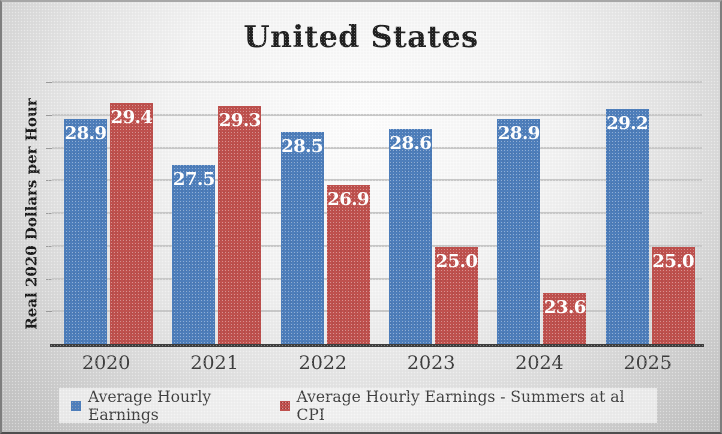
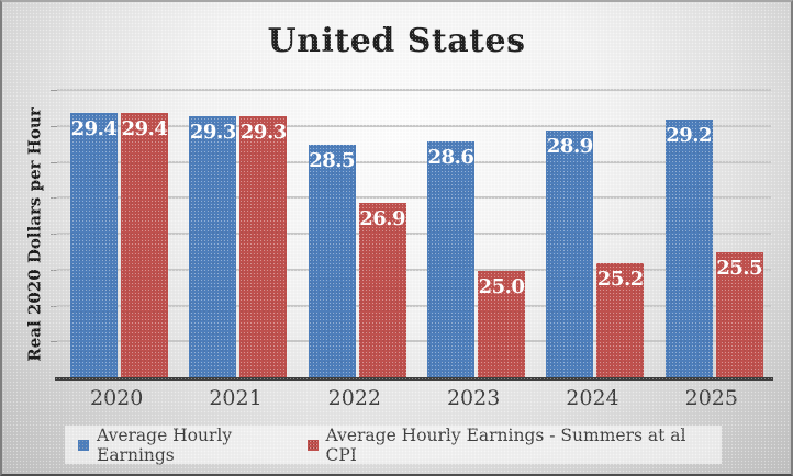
Average Hourly Earnings/2020: 28.9 -> 29.4
Average Hourly Earnings/2021: 27.5 -> 29.3
Average Hourly Earnings - Summers at al CPI/2024: 23.6 -> 25.2
Average Hourly Earnings - Summers at al CPI/2025: 25.0 -> 25.5
